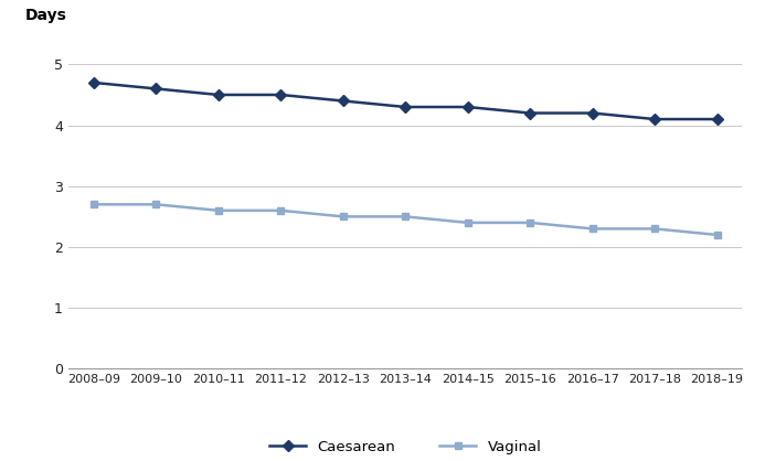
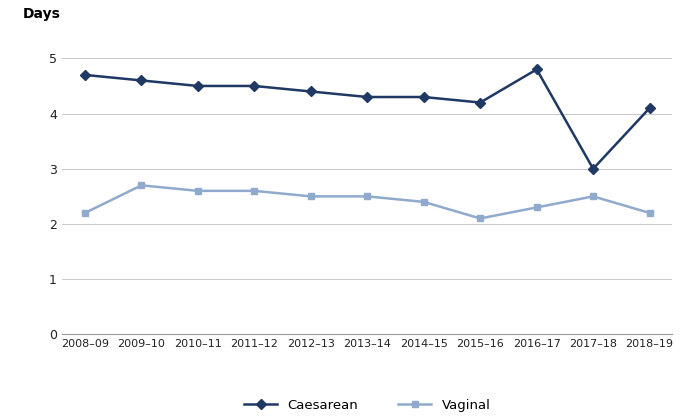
Vaginal/2008–09: 2.7 -> 2.2
Vaginal/2015–16: 2.4 -> 2.1
Caesarean/2016–17: 4.2 -> 4.8
Caesarean/2017–18: 4.1 -> 3.0
Vaginal/2017–18: 2.3 -> 2.5
